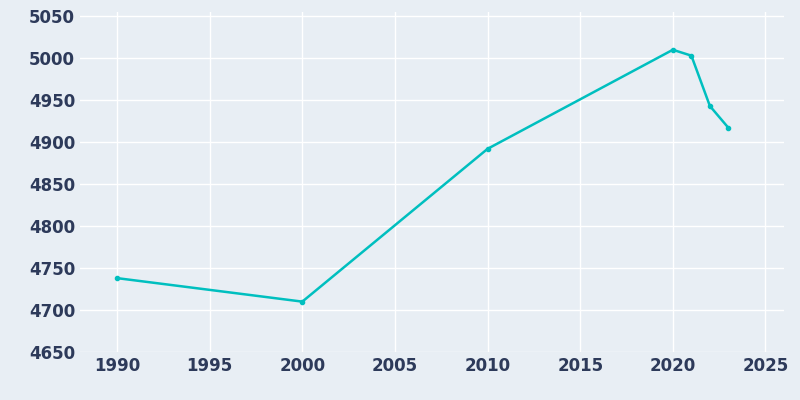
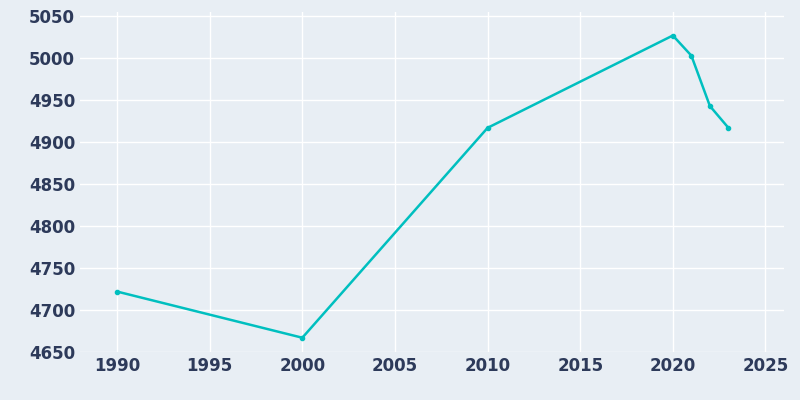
1990: 4738 -> 4722
2000: 4710 -> 4667
2010: 4892 -> 4917
2020: 5010 -> 5027
